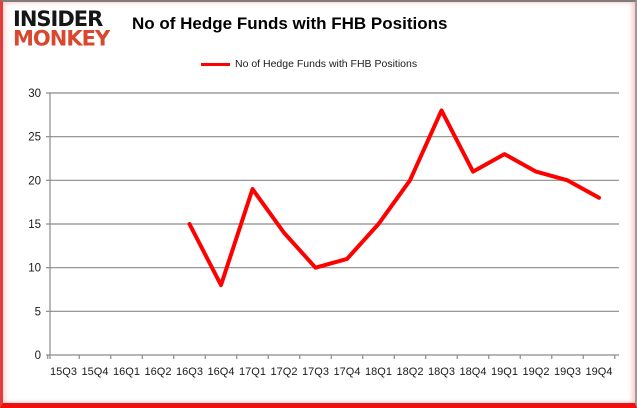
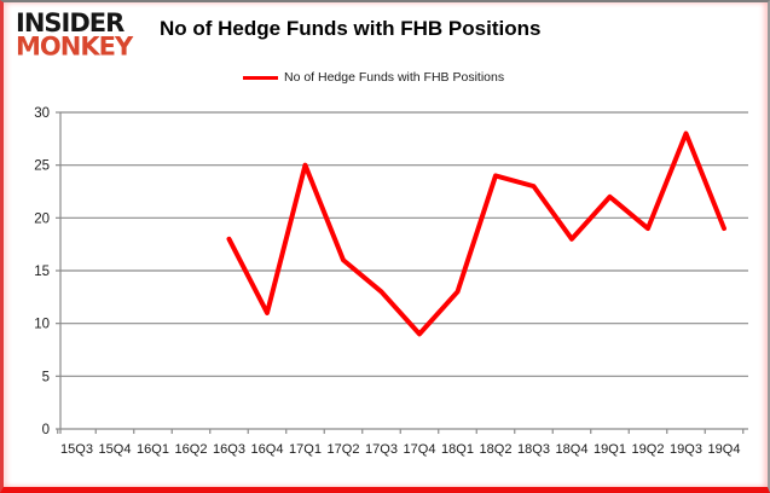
16Q3: 15 -> 18
16Q4: 8 -> 11
17Q1: 19 -> 25
17Q2: 14 -> 16
17Q3: 10 -> 13
17Q4: 11 -> 9
18Q1: 15 -> 13
18Q2: 20 -> 24
18Q3: 28 -> 23
18Q4: 21 -> 18
19Q1: 23 -> 22
19Q2: 21 -> 19
19Q3: 20 -> 28
19Q4: 18 -> 19
